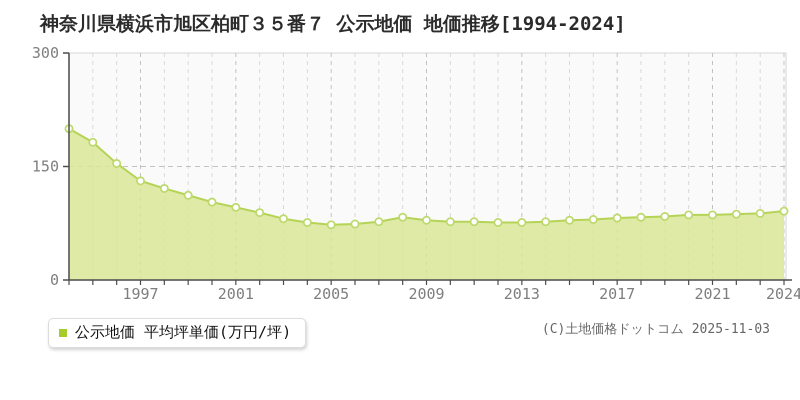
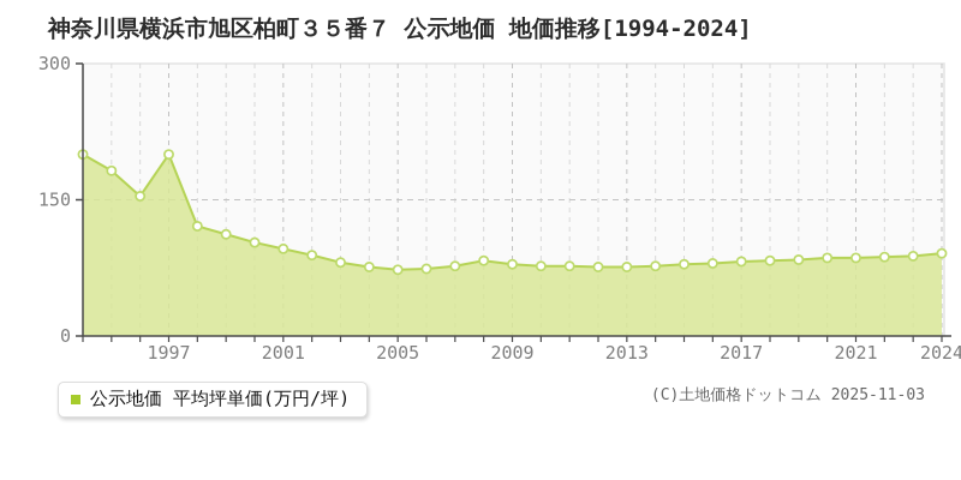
1997: 130 -> 200
